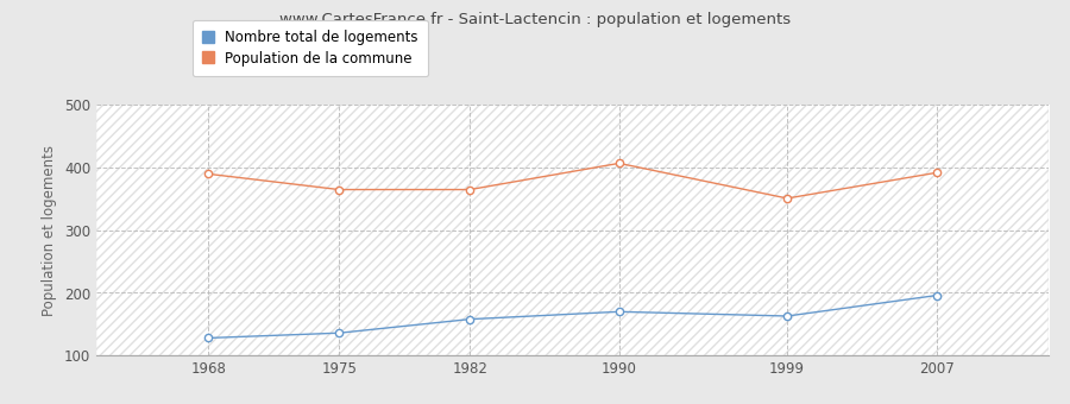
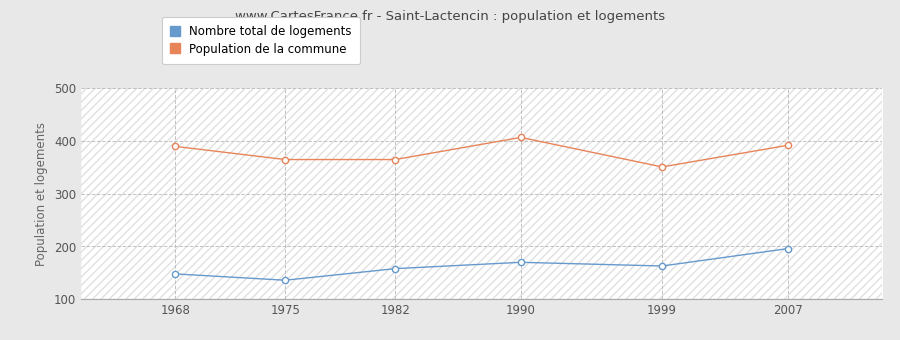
Nombre total de logements/1968: 128 -> 148
